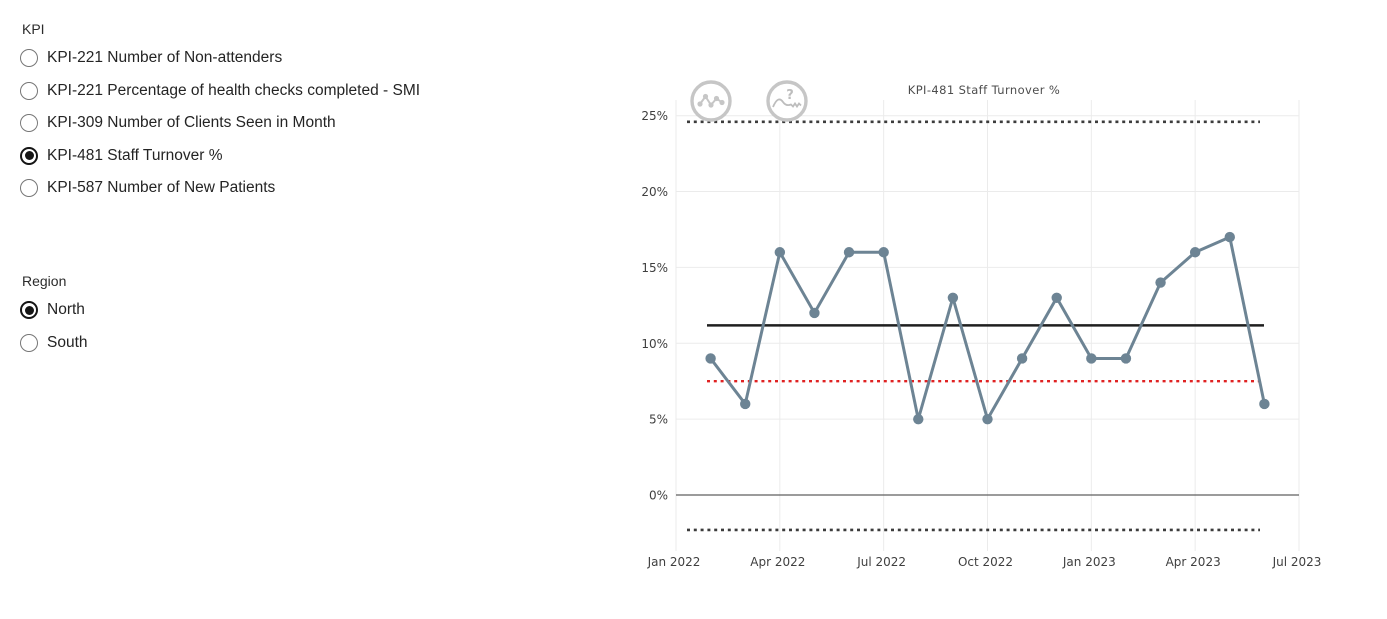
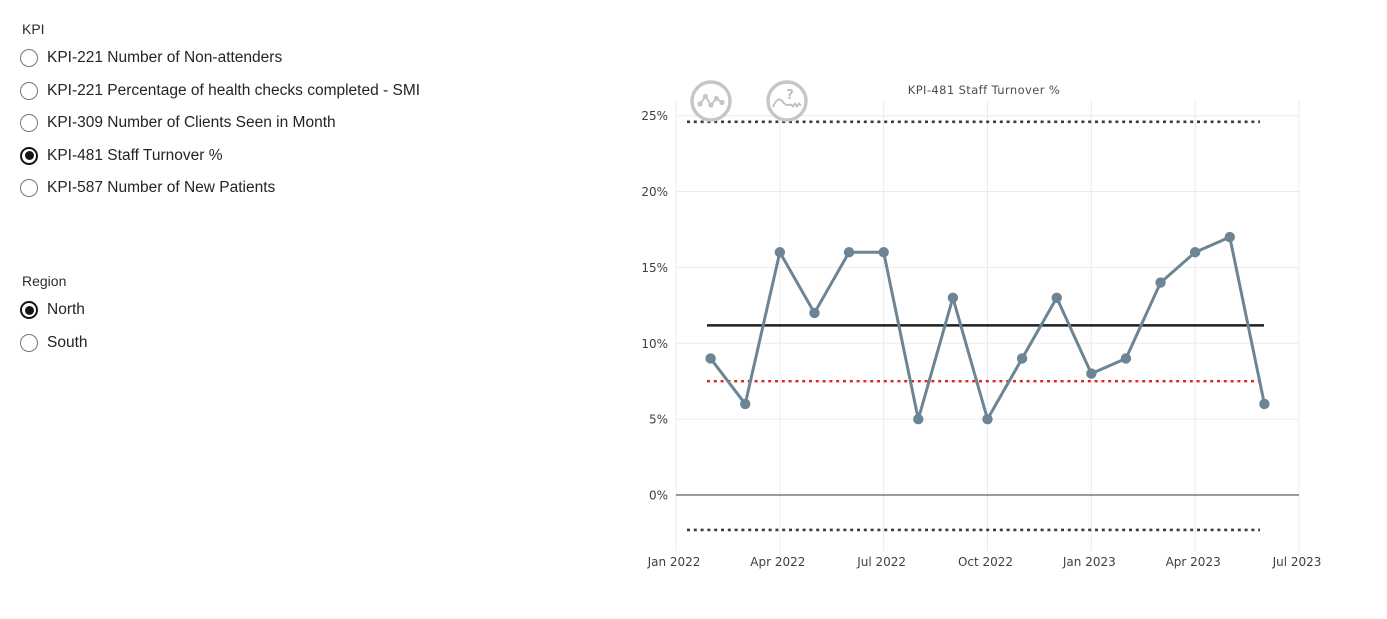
Jan 2023: 9% -> 8%
